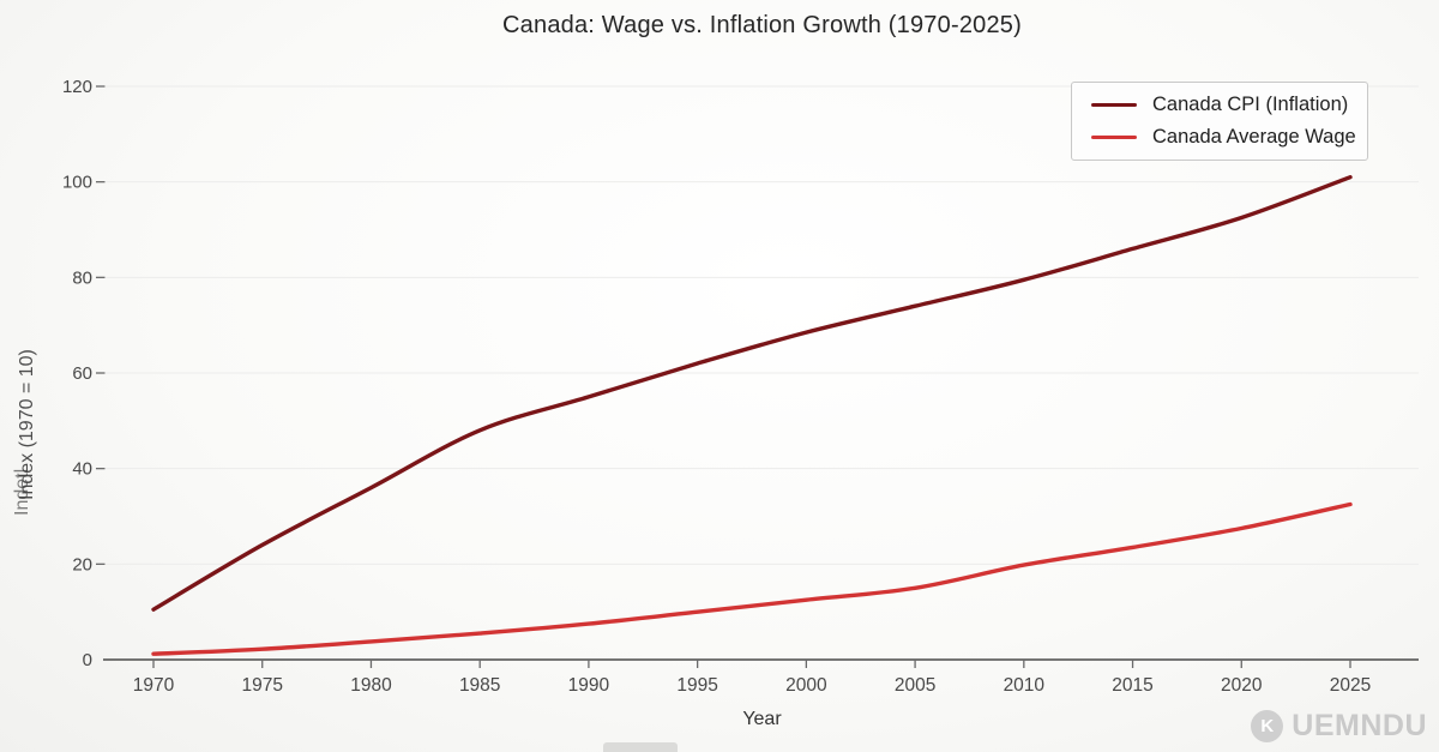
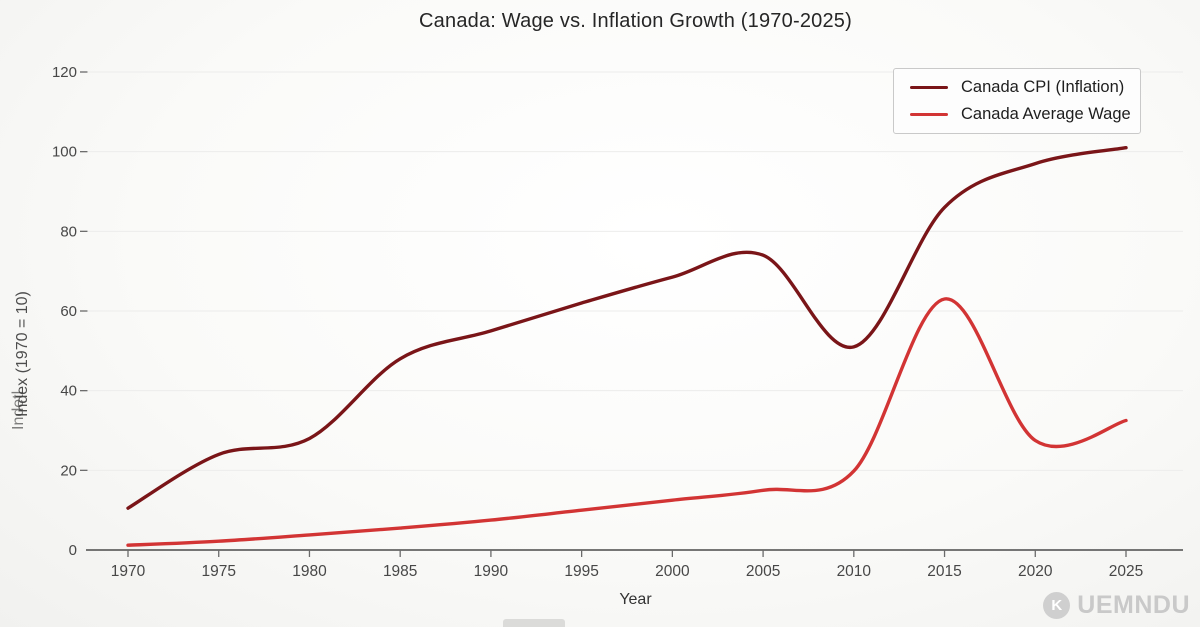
Canada CPI (Inflation)/1980: 36 -> 28
Canada CPI (Inflation)/2010: 80 -> 51
Canada Average Wage/2015: 24 -> 63
Canada CPI (Inflation)/2020: 92 -> 97
